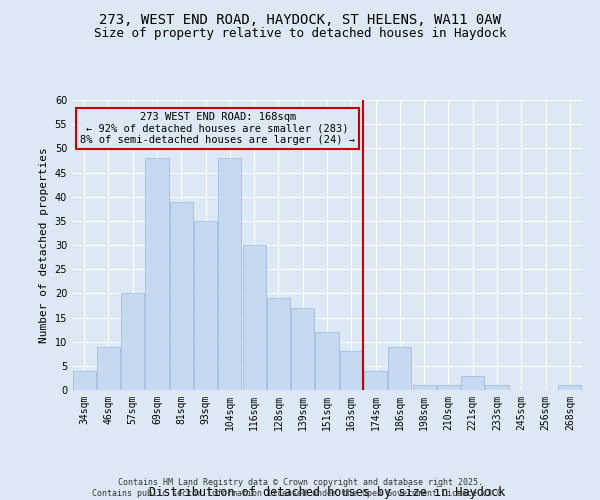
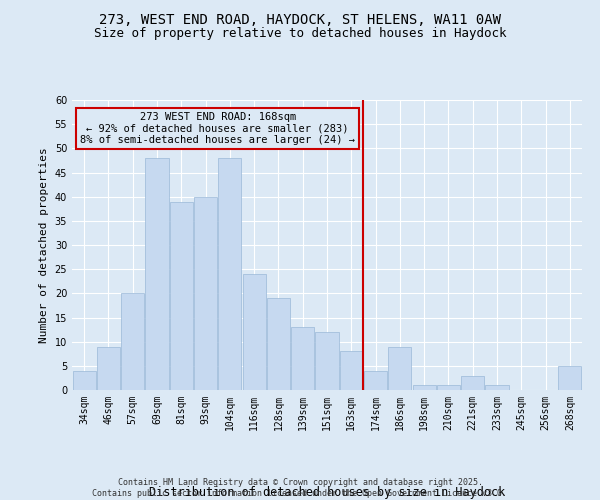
93sqm: 35 -> 40
116sqm: 30 -> 24
139sqm: 17 -> 13
268sqm: 1 -> 5
